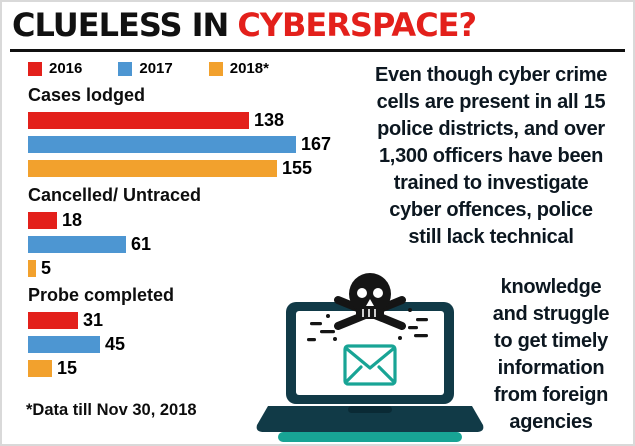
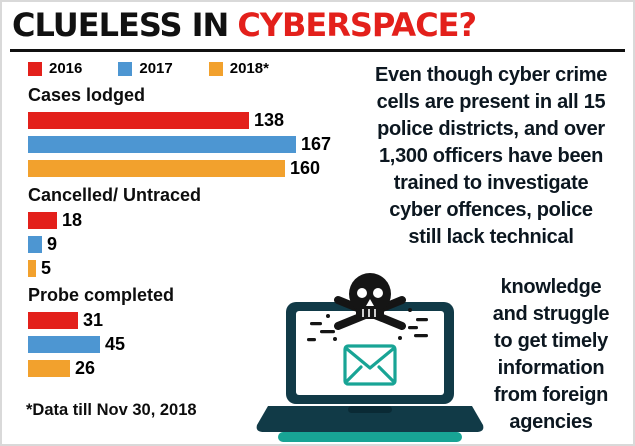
2018*/Cases lodged: 155 -> 160
2017/Cancelled/ Untraced: 61 -> 9
2018*/Probe completed: 15 -> 26
